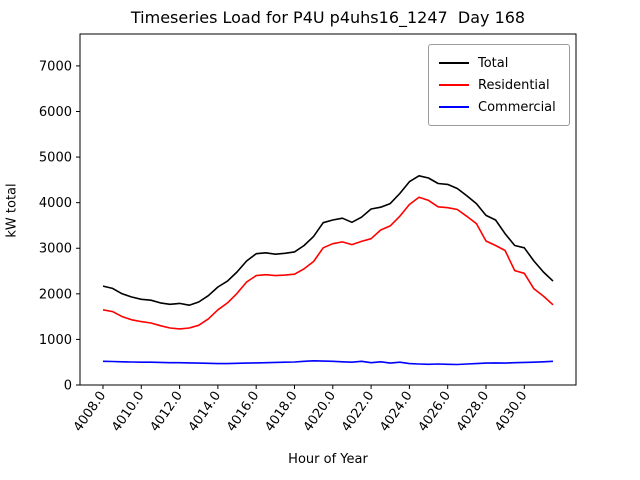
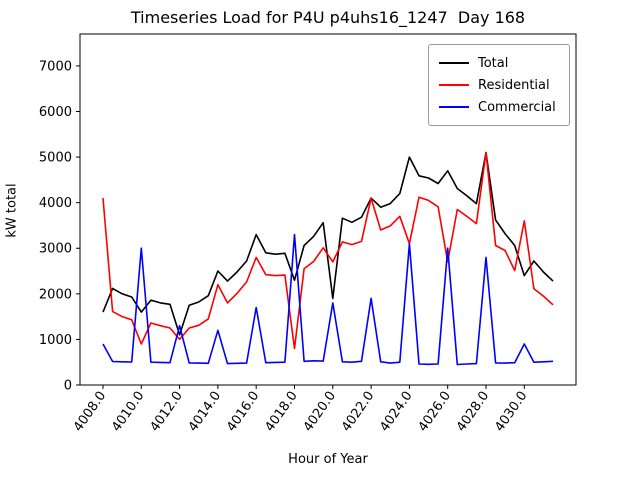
Total/4008.0: 2200 -> 1600
Residential/4008.0: 1600 -> 4100
Commercial/4008.0: 500 -> 900
Total/4010.0: 1900 -> 1600
Residential/4010.0: 1400 -> 900
Commercial/4010.0: 500 -> 3000
Total/4012.0: 1800 -> 1100
Residential/4012.0: 1200 -> 1000
Commercial/4012.0: 500 -> 1300
Total/4014.0: 2200 -> 2500
Residential/4014.0: 1600 -> 2200
Commercial/4014.0: 500 -> 1200
Total/4016.0: 2900 -> 3300
Residential/4016.0: 2400 -> 2800
Commercial/4016.0: 500 -> 1700
Total/4018.0: 2900 -> 2300
Residential/4018.0: 2400 -> 800
Commercial/4018.0: 500 -> 3300
Total/4020.0: 3600 -> 1900
Residential/4020.0: 3100 -> 2700
Commercial/4020.0: 500 -> 1800
Total/4022.0: 3900 -> 4100
Residential/4022.0: 3200 -> 4100
Commercial/4022.0: 500 -> 1900
Total/4024.0: 4500 -> 5000
Residential/4024.0: 4000 -> 3100
Commercial/4024.0: 500 -> 3100
Total/4026.0: 4400 -> 4700
Residential/4026.0: 3900 -> 2700
Commercial/4026.0: 500 -> 3000
Total/4028.0: 3700 -> 5100
Residential/4028.0: 3200 -> 5100
Commercial/4028.0: 500 -> 2800
Total/4030.0: 3000 -> 2400
Residential/4030.0: 2400 -> 3600
Commercial/4030.0: 500 -> 900
